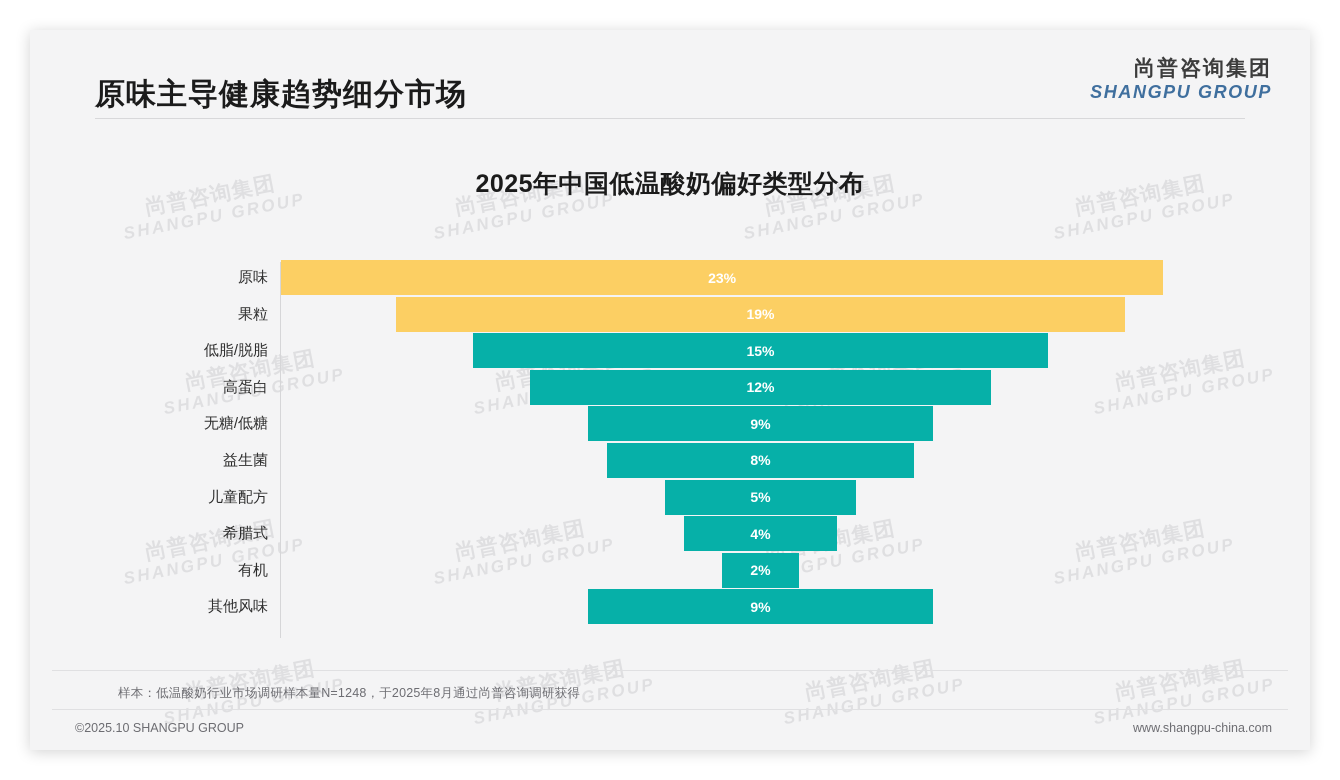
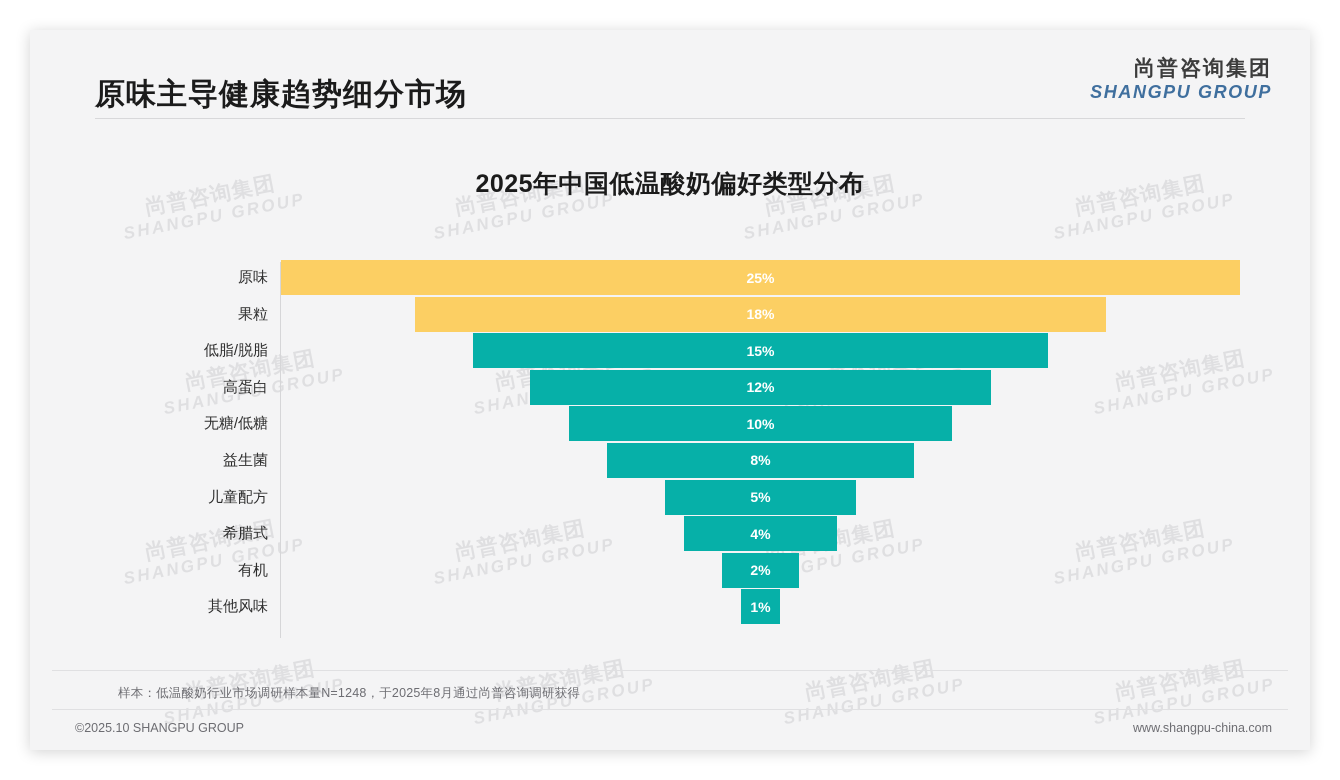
原味: 23% -> 25%
果粒: 19% -> 18%
无糖/低糖: 9% -> 10%
其他风味: 9% -> 1%
